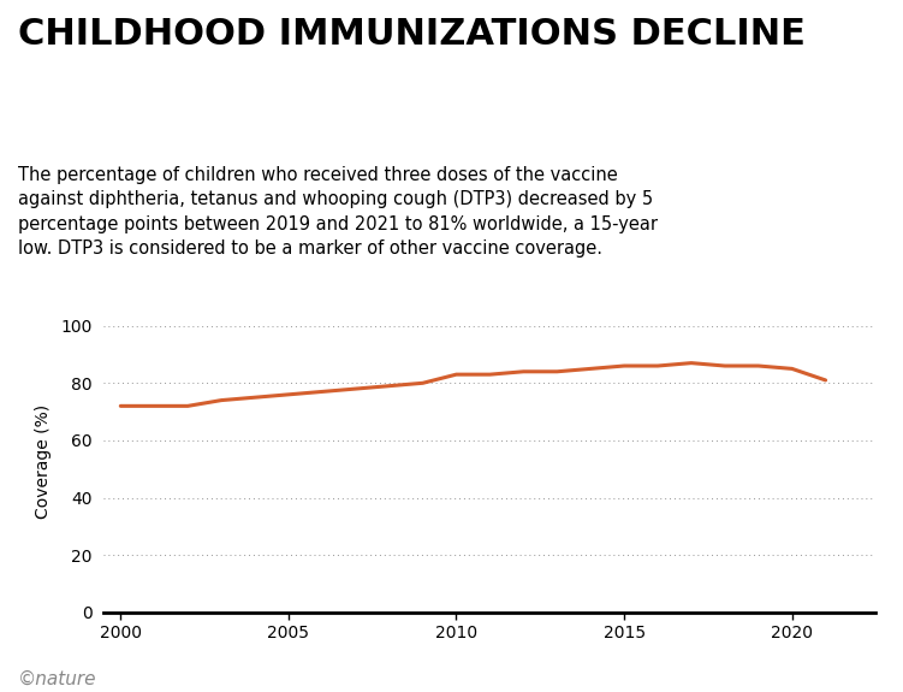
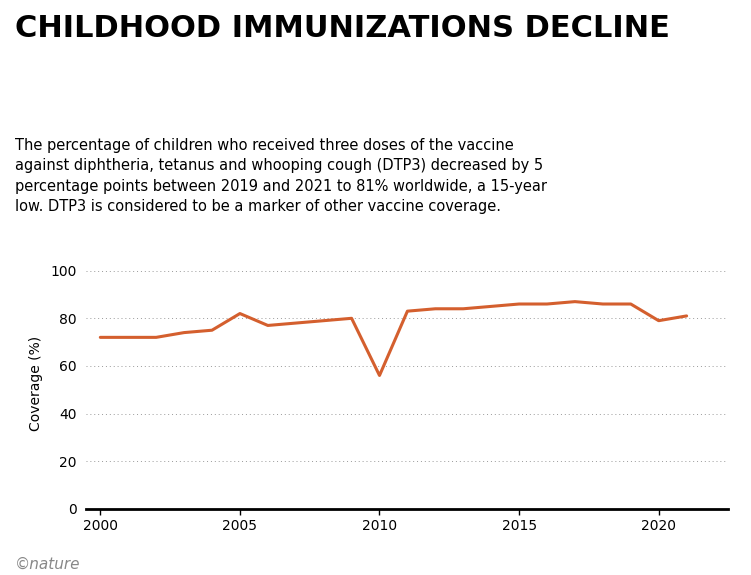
2005: 76 -> 82
2010: 83 -> 56
2020: 85 -> 79
